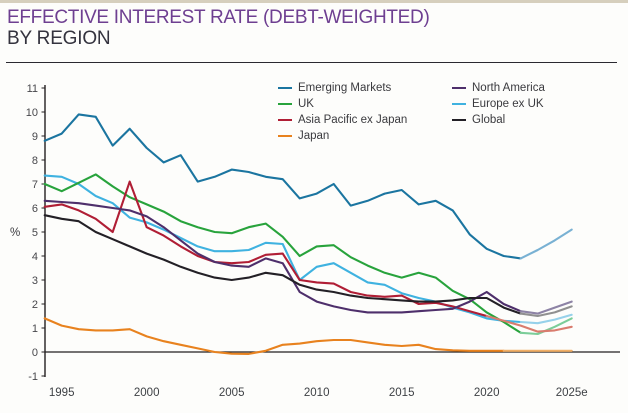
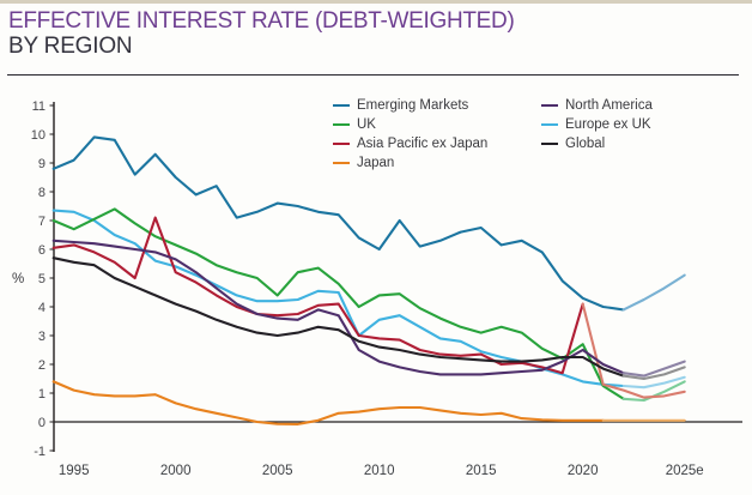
UK/2005: 5.0 -> 4.4
Emerging Markets/2010: 6.6 -> 6.0
UK/2020: 1.6 -> 2.7
Asia Pacific ex Japan/2020: 1.5 -> 4.1
